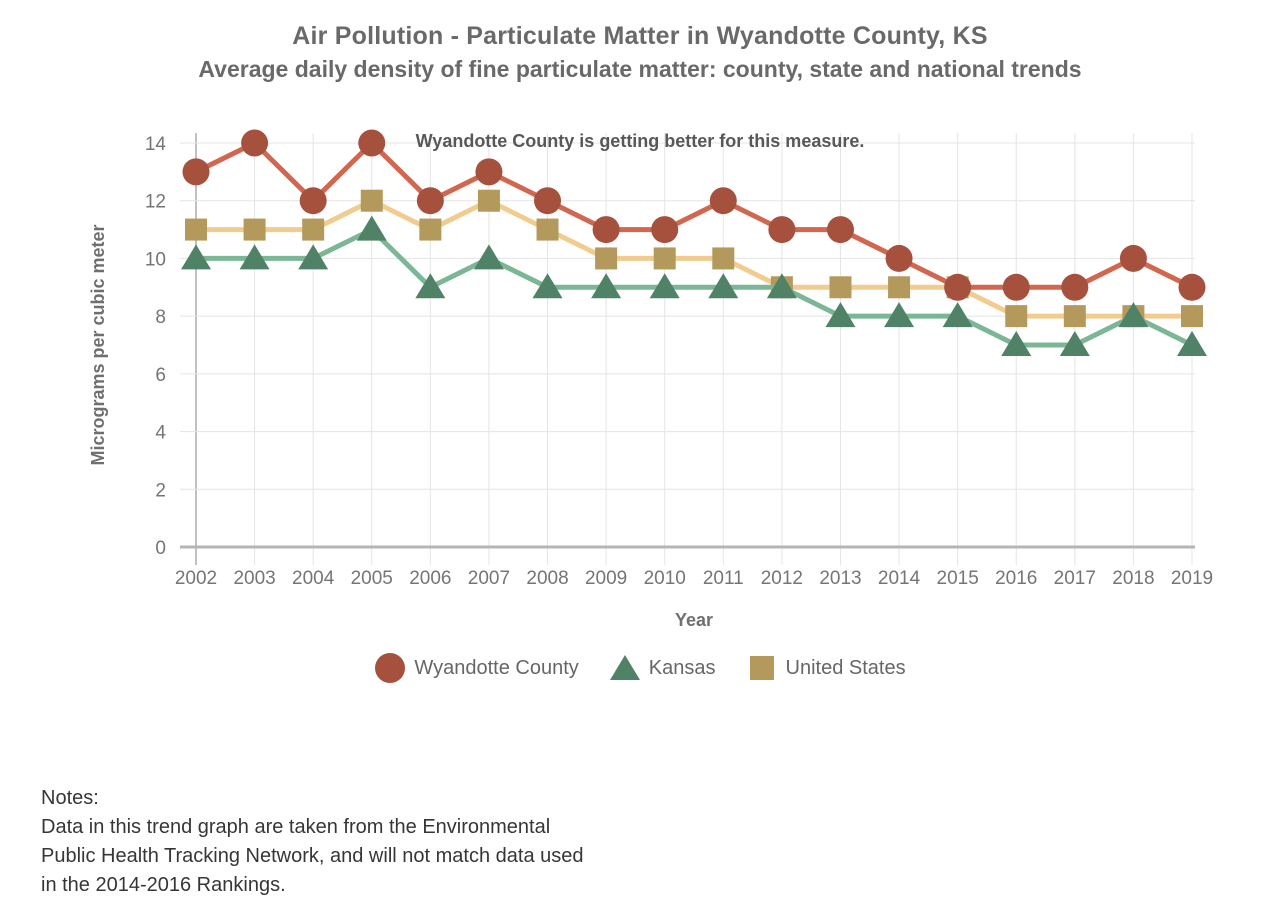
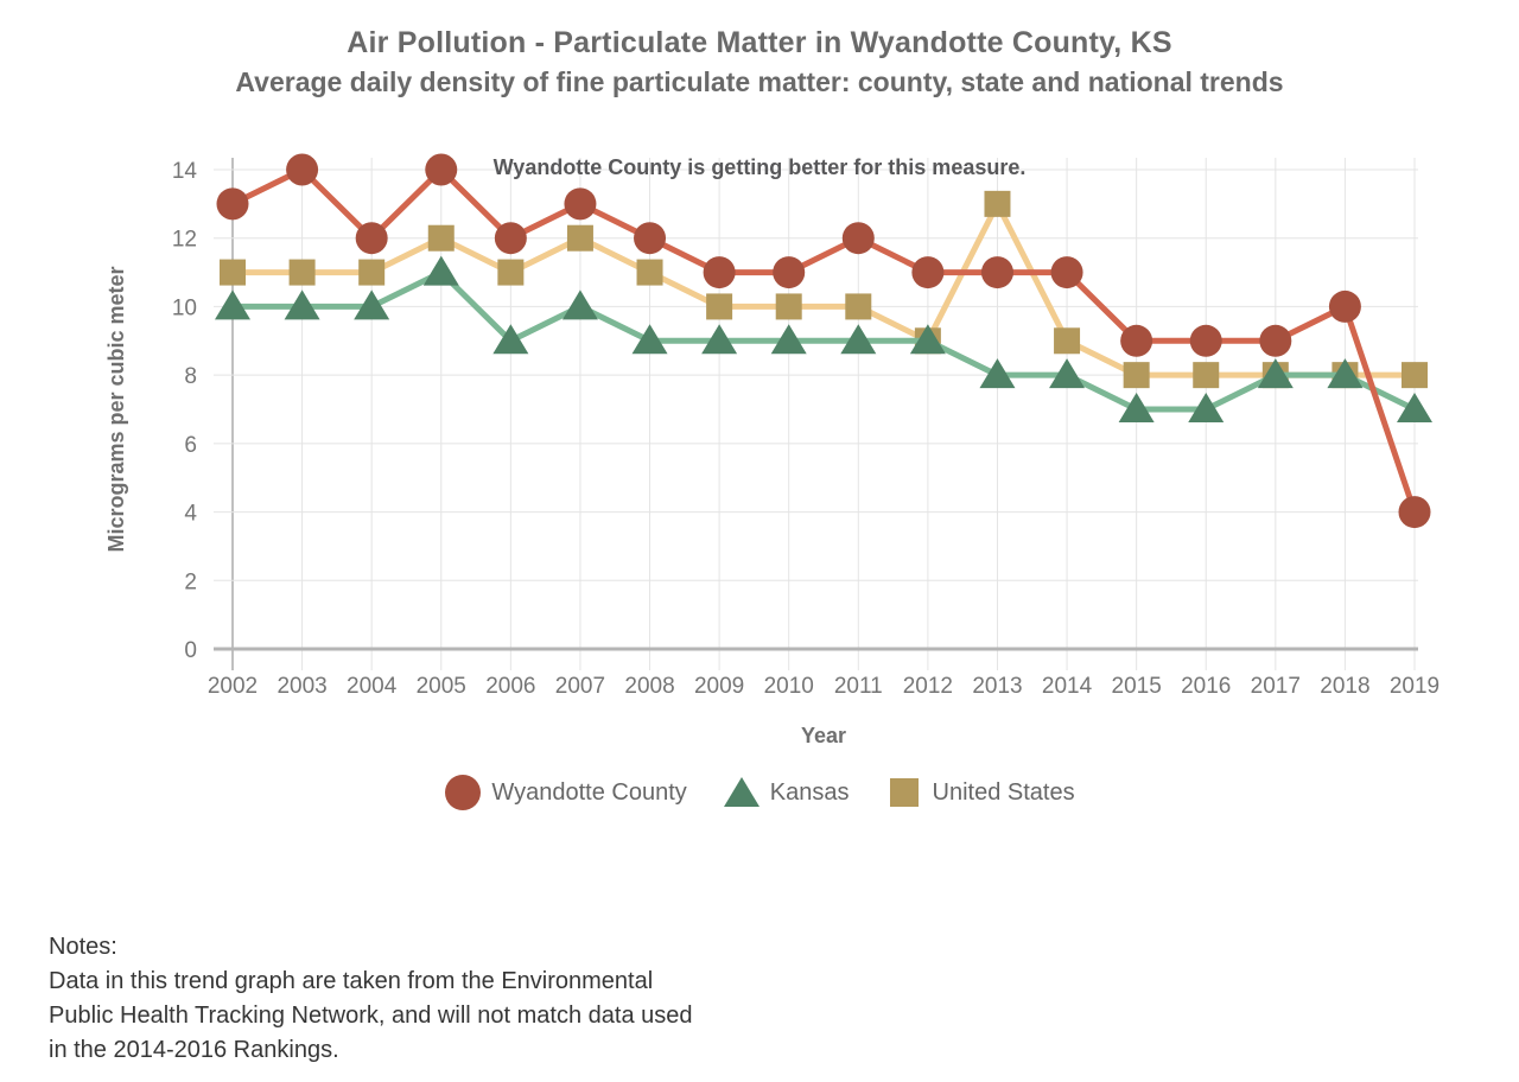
United States/2013: 9 -> 13
Wyandotte County/2014: 10 -> 11
Kansas/2015: 8 -> 7
United States/2015: 9 -> 8
Kansas/2017: 7 -> 8
Wyandotte County/2019: 9 -> 4
